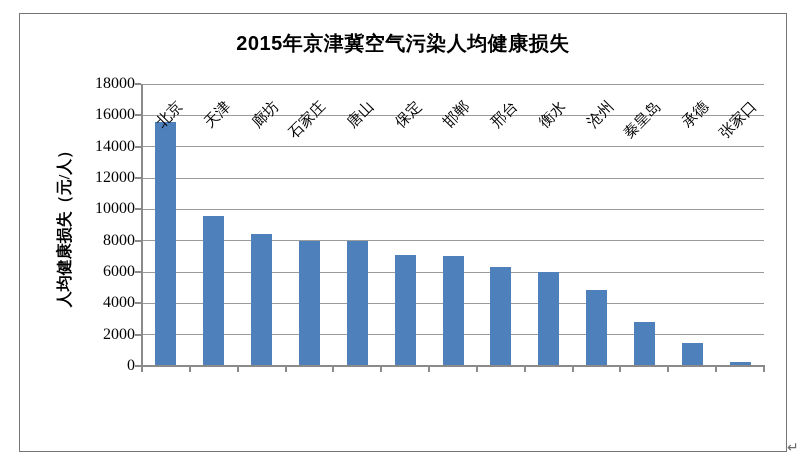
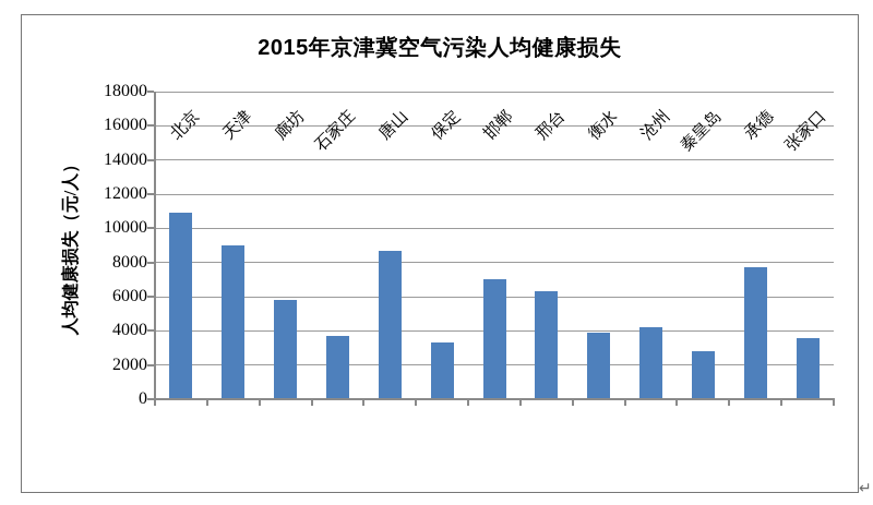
北京: 15600 -> 10900
天津: 9600 -> 9000
廊坊: 8400 -> 5800
石家庄: 8000 -> 3700
唐山: 8000 -> 8700
保定: 7100 -> 3300
衡水: 6000 -> 3900
沧州: 4800 -> 4200
承德: 1400 -> 7700
张家口: 200 -> 3600
